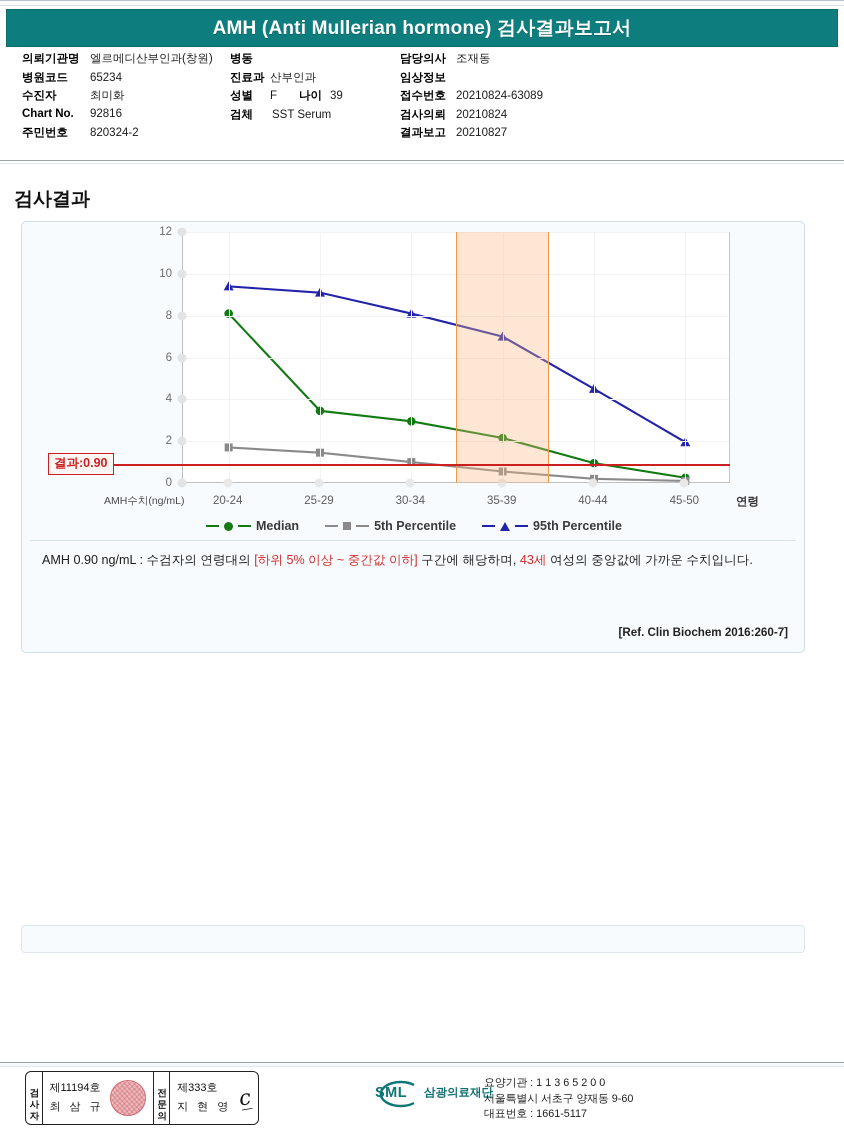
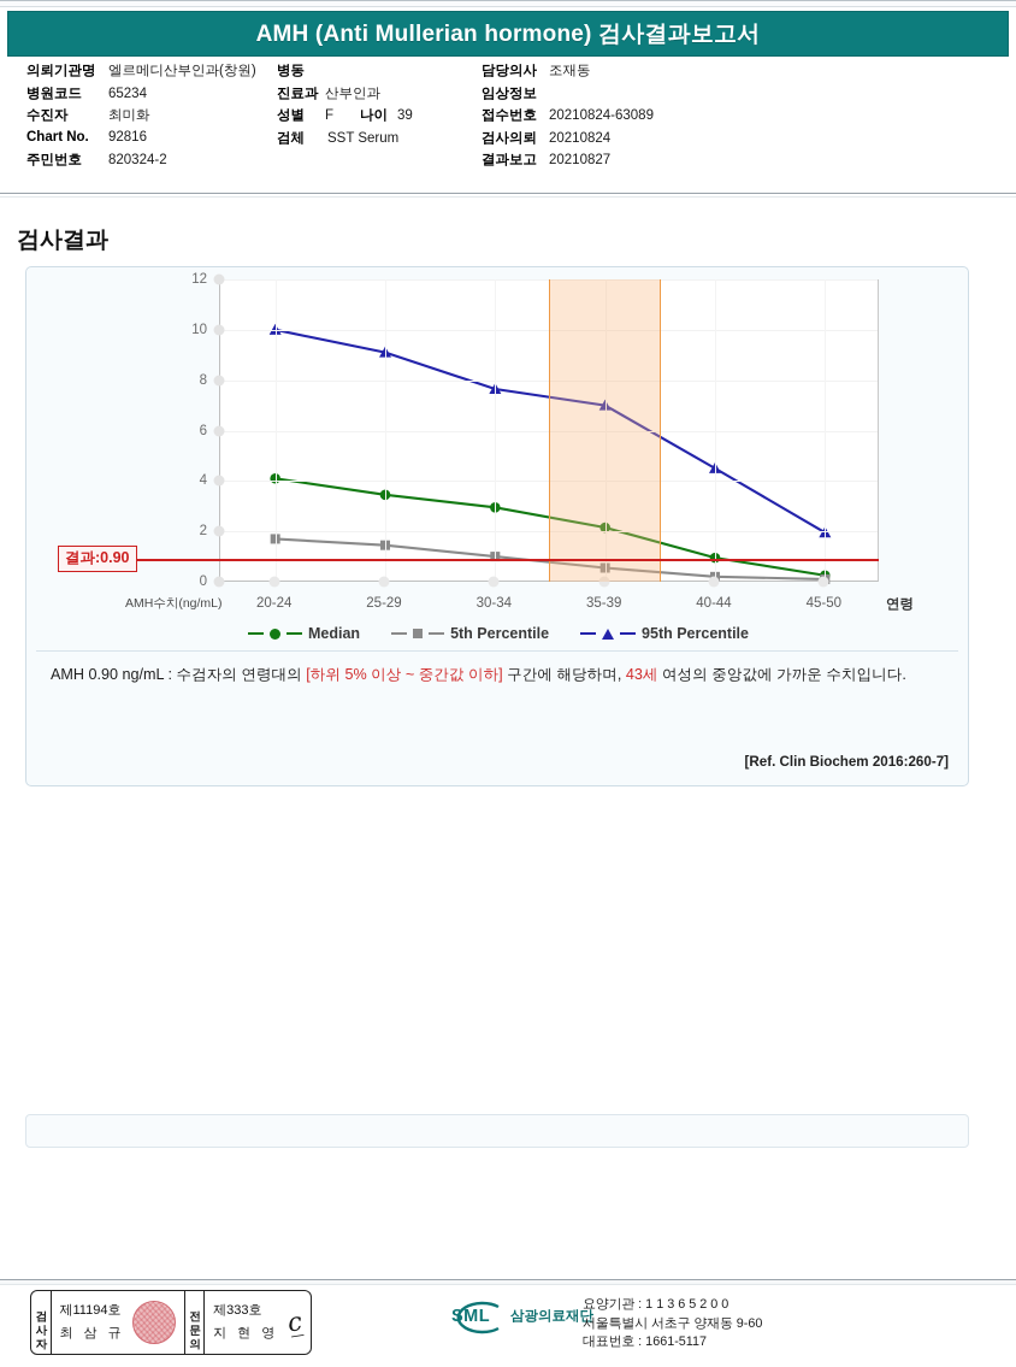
Median/20-24: 8.1 -> 4.1
95th Percentile/20-24: 9.4 -> 10.0
95th Percentile/30-34: 8.1 -> 7.7
